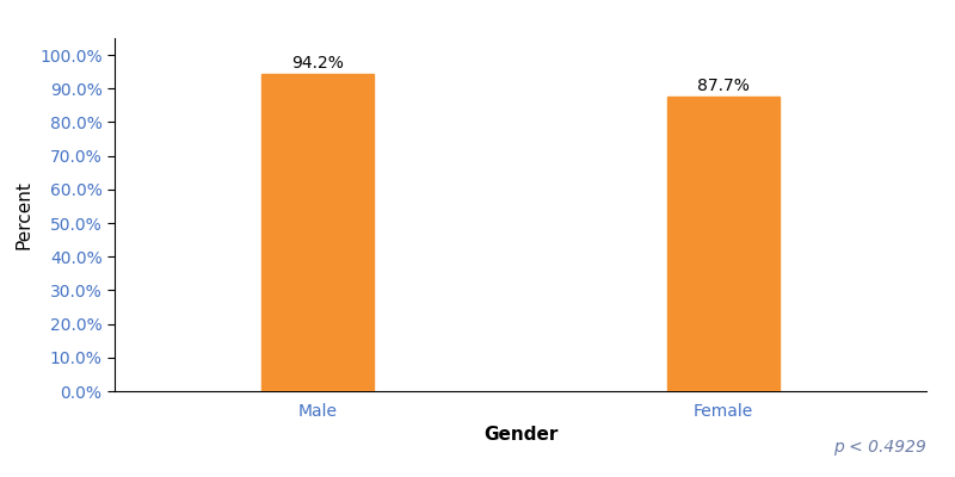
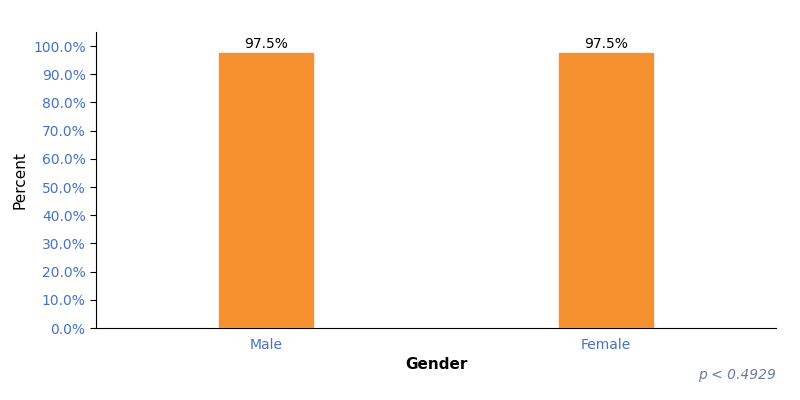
Male: 94.2% -> 97.5%
Female: 87.7% -> 97.5%
